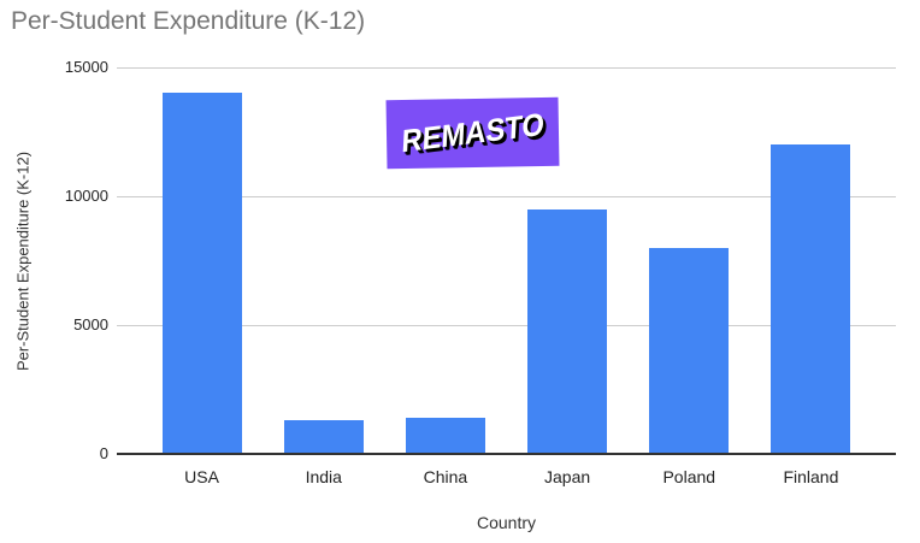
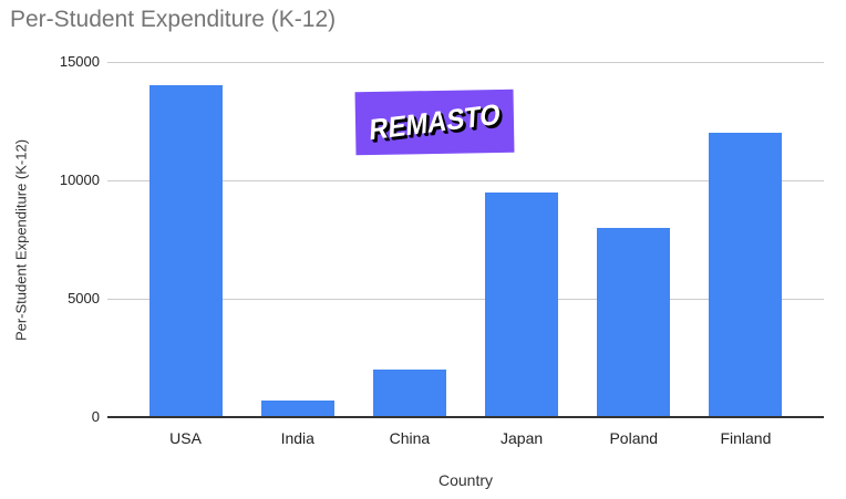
India: 1300 -> 700
China: 1400 -> 2000
